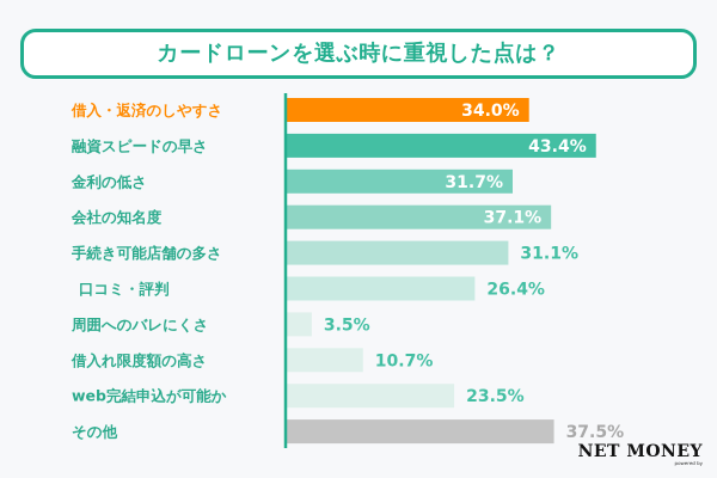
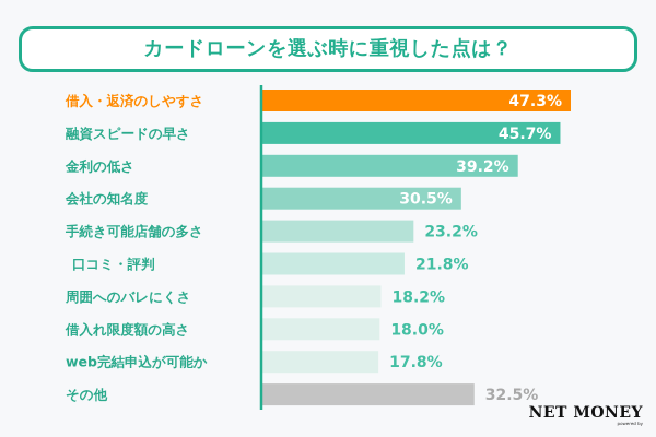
借入・返済のしやすさ: 34.0% -> 47.3%
融資スピードの早さ: 43.4% -> 45.7%
金利の低さ: 31.7% -> 39.2%
会社の知名度: 37.1% -> 30.5%
手続き可能店舗の多さ: 31.1% -> 23.2%
口コミ・評判: 26.4% -> 21.8%
周囲へのバレにくさ: 3.5% -> 18.2%
借入れ限度額の高さ: 10.7% -> 18.0%
web完結申込が可能か: 23.5% -> 17.8%
その他: 37.5% -> 32.5%
